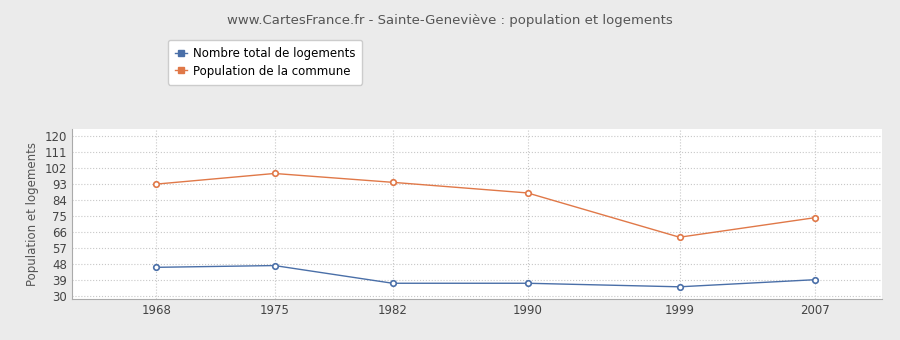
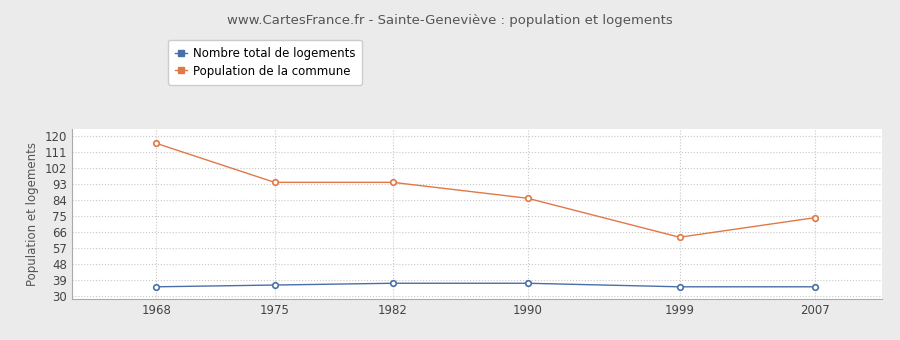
Population de la commune/1968: 93 -> 116
Nombre total de logements/1968: 46 -> 35
Population de la commune/1975: 99 -> 94
Nombre total de logements/1975: 47 -> 36
Population de la commune/1990: 88 -> 85
Nombre total de logements/2007: 39 -> 35
